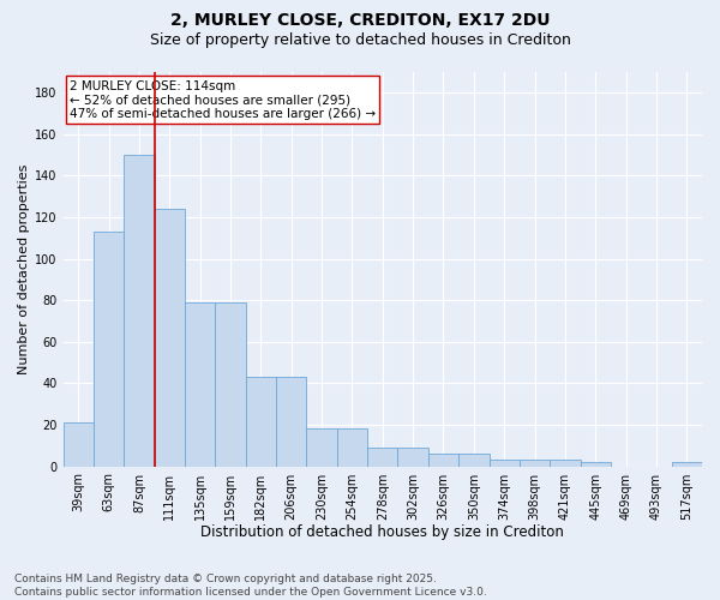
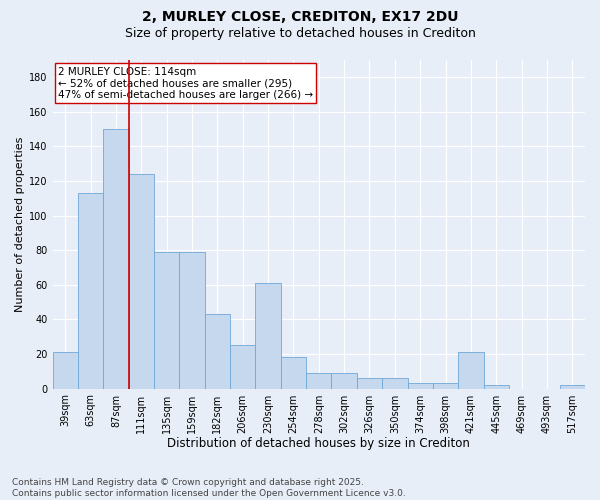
206sqm: 43 -> 25
230sqm: 18 -> 61
421sqm: 3 -> 21
